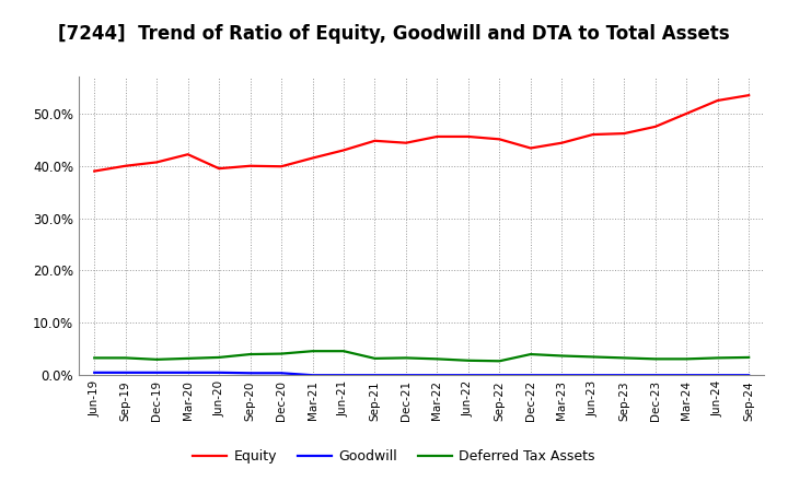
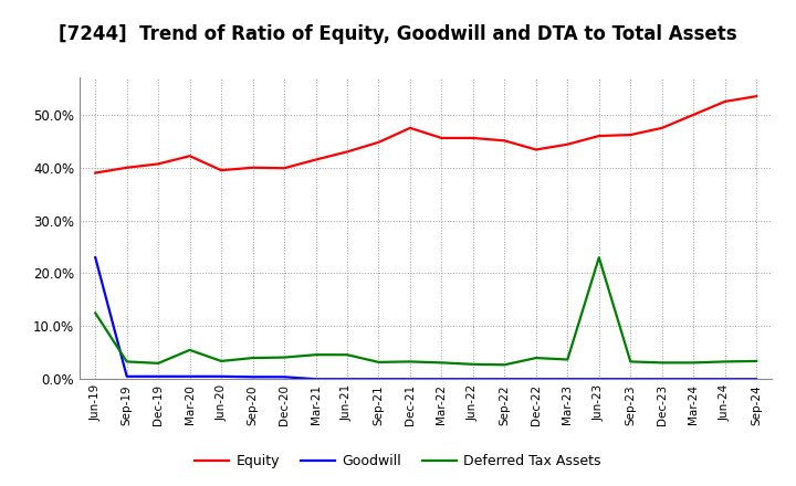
Goodwill/Jun-19: 0.5% -> 23.0%
Deferred Tax Assets/Jun-19: 3.3% -> 12.5%
Deferred Tax Assets/Mar-20: 3.2% -> 5.5%
Equity/Dec-21: 44.4% -> 47.5%
Deferred Tax Assets/Jun-23: 3.5% -> 23.0%
